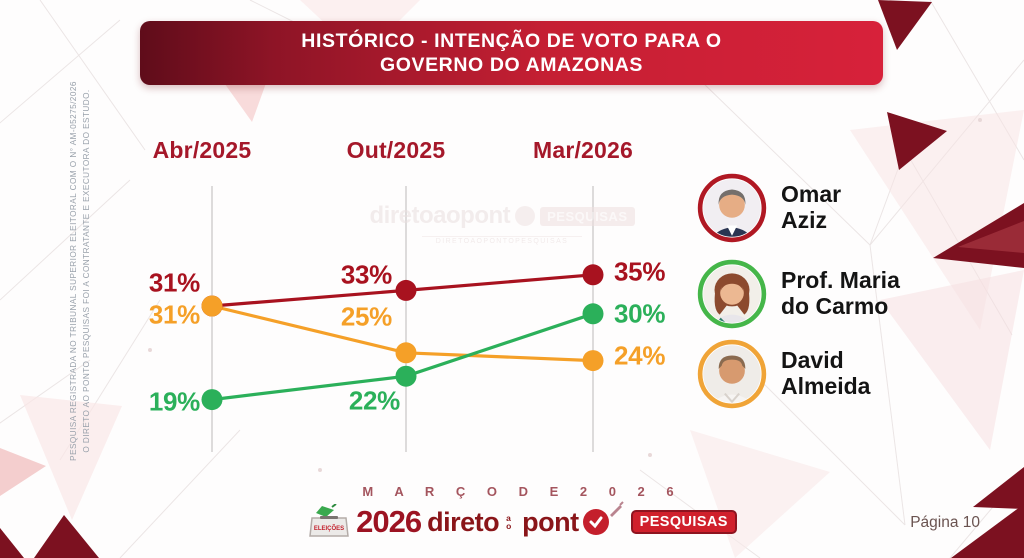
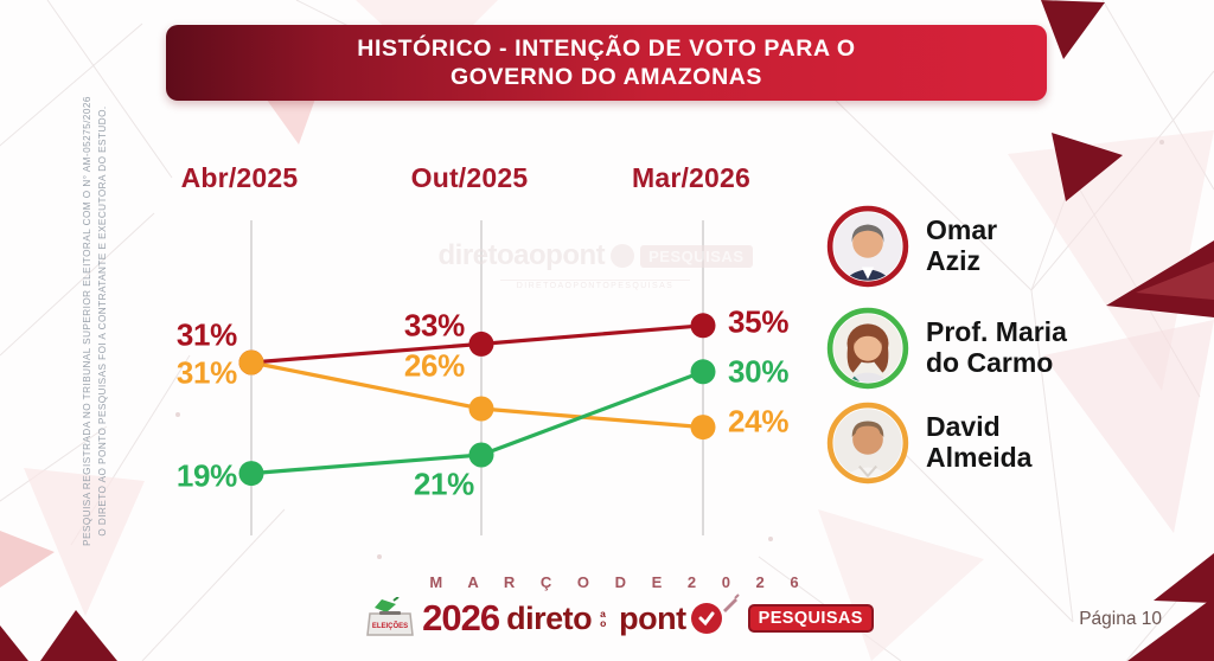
David Almeida/Out/2025: 25% -> 26%
Prof. Maria do Carmo/Out/2025: 22% -> 21%
